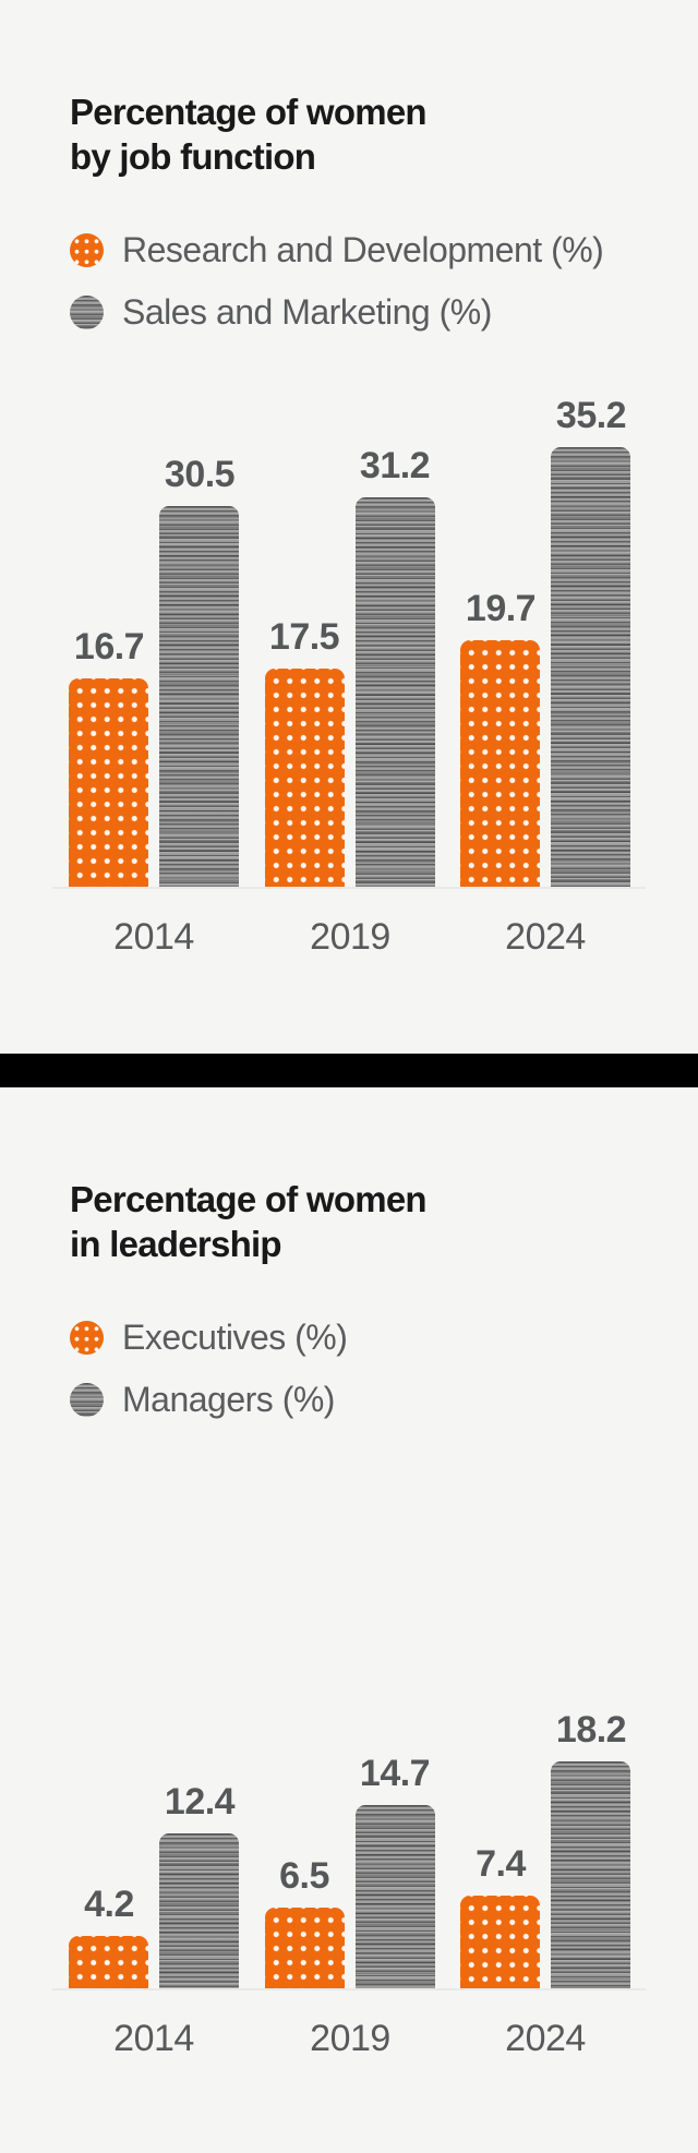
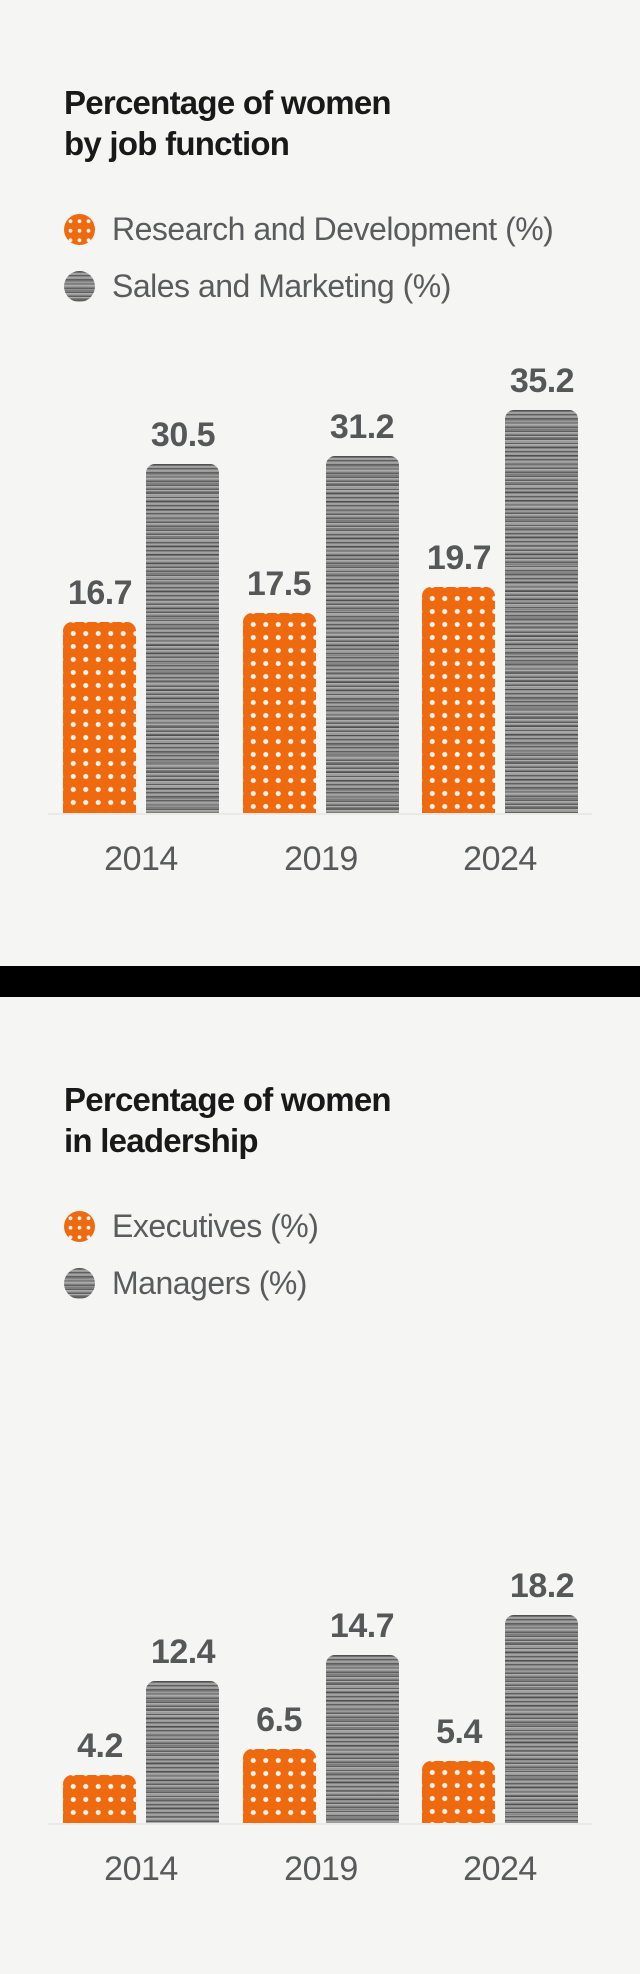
Percentage of women in leadership/Executives (%)/2024: 7.4 -> 5.4
